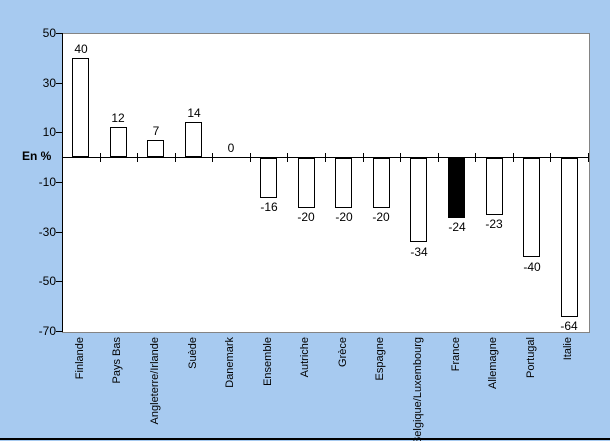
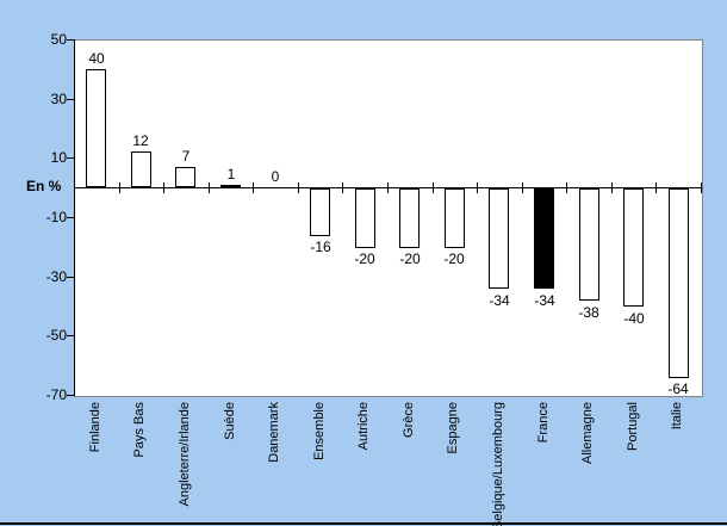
Suède: 14 -> 1
France: -24 -> -34
Allemagne: -23 -> -38
